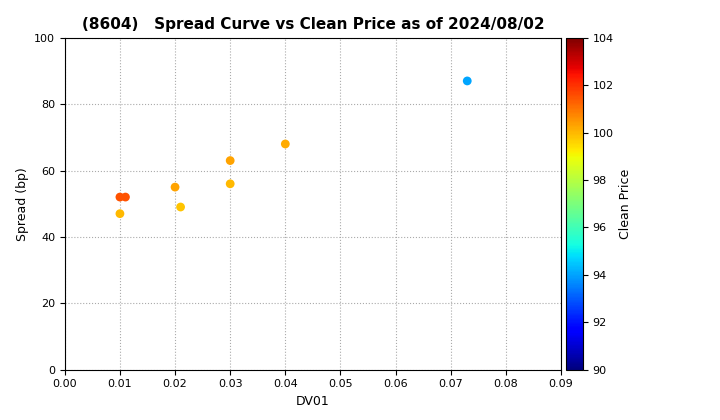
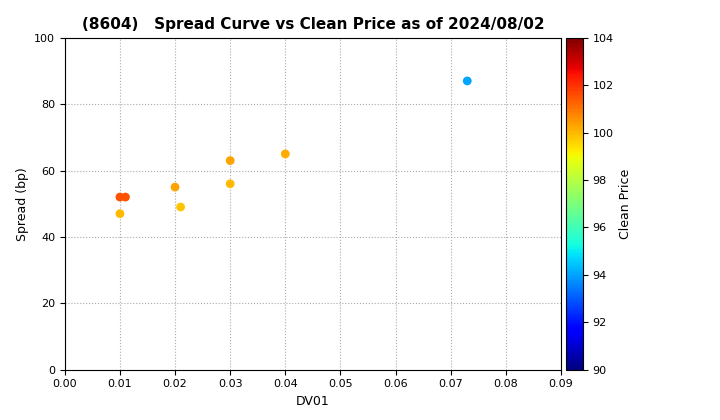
0.04: 68 -> 65
